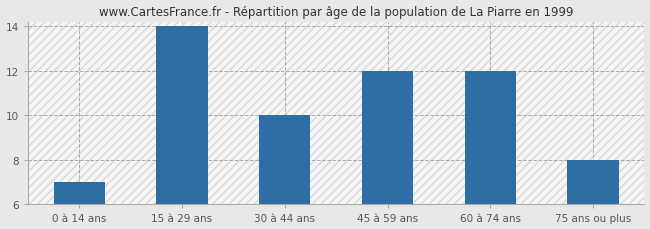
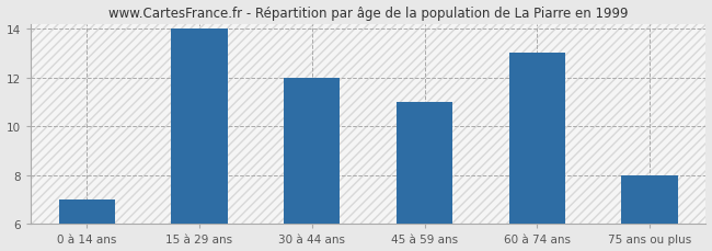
30 à 44 ans: 10 -> 12
45 à 59 ans: 12 -> 11
60 à 74 ans: 12 -> 13
